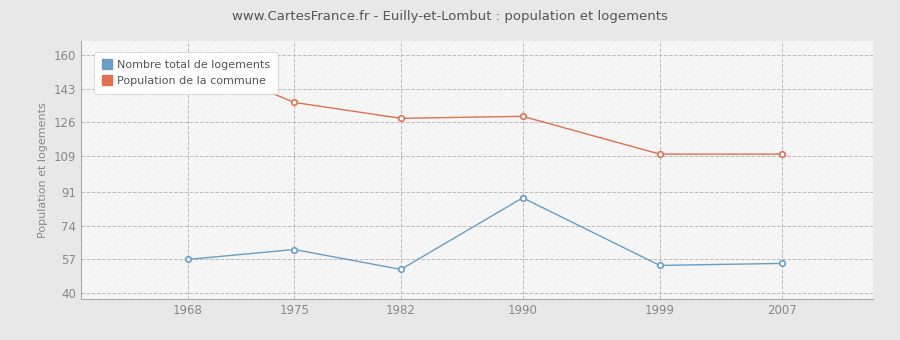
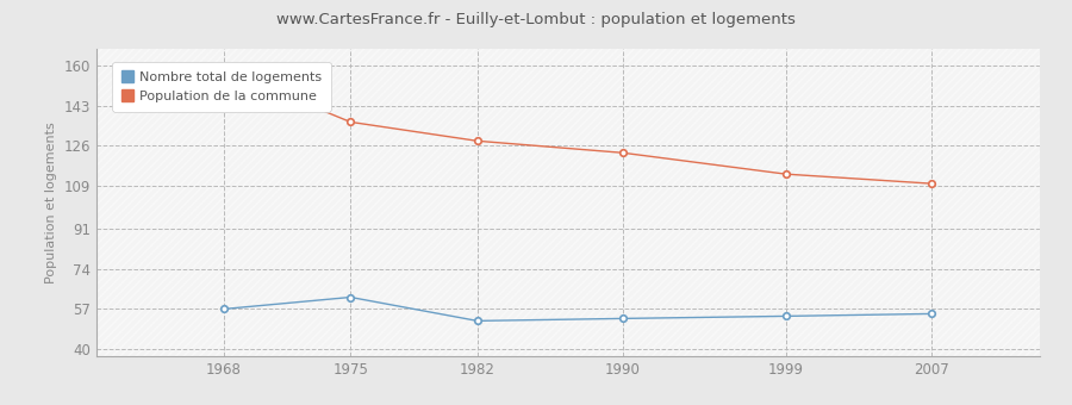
Nombre total de logements/1990: 88 -> 53
Population de la commune/1990: 129 -> 123
Population de la commune/1999: 110 -> 114
